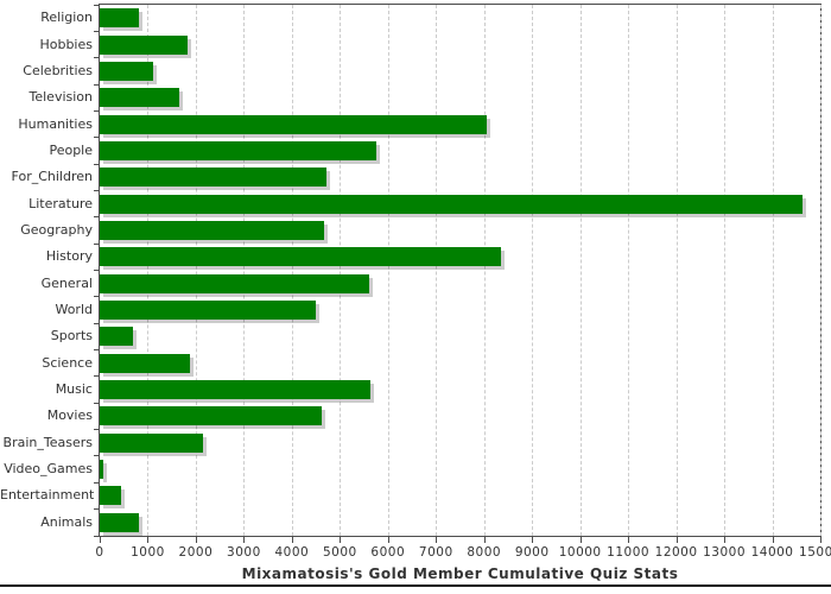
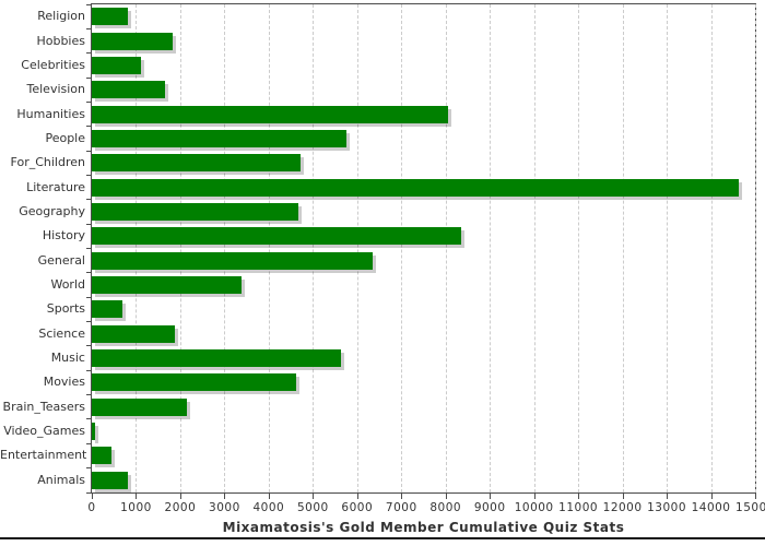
General: 5600 -> 6400
World: 4500 -> 3400
